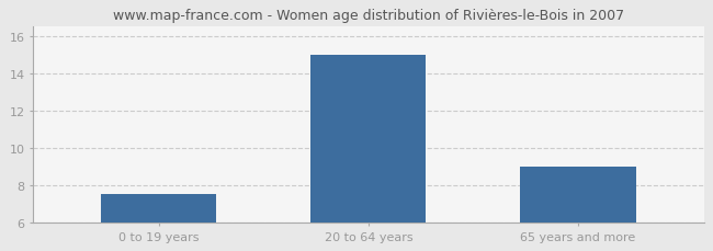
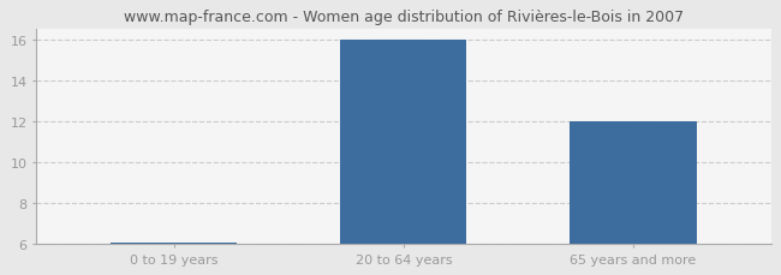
0 to 19 years: 7.5 -> 6.1
20 to 64 years: 15.0 -> 16.0
65 years and more: 9.0 -> 12.0
